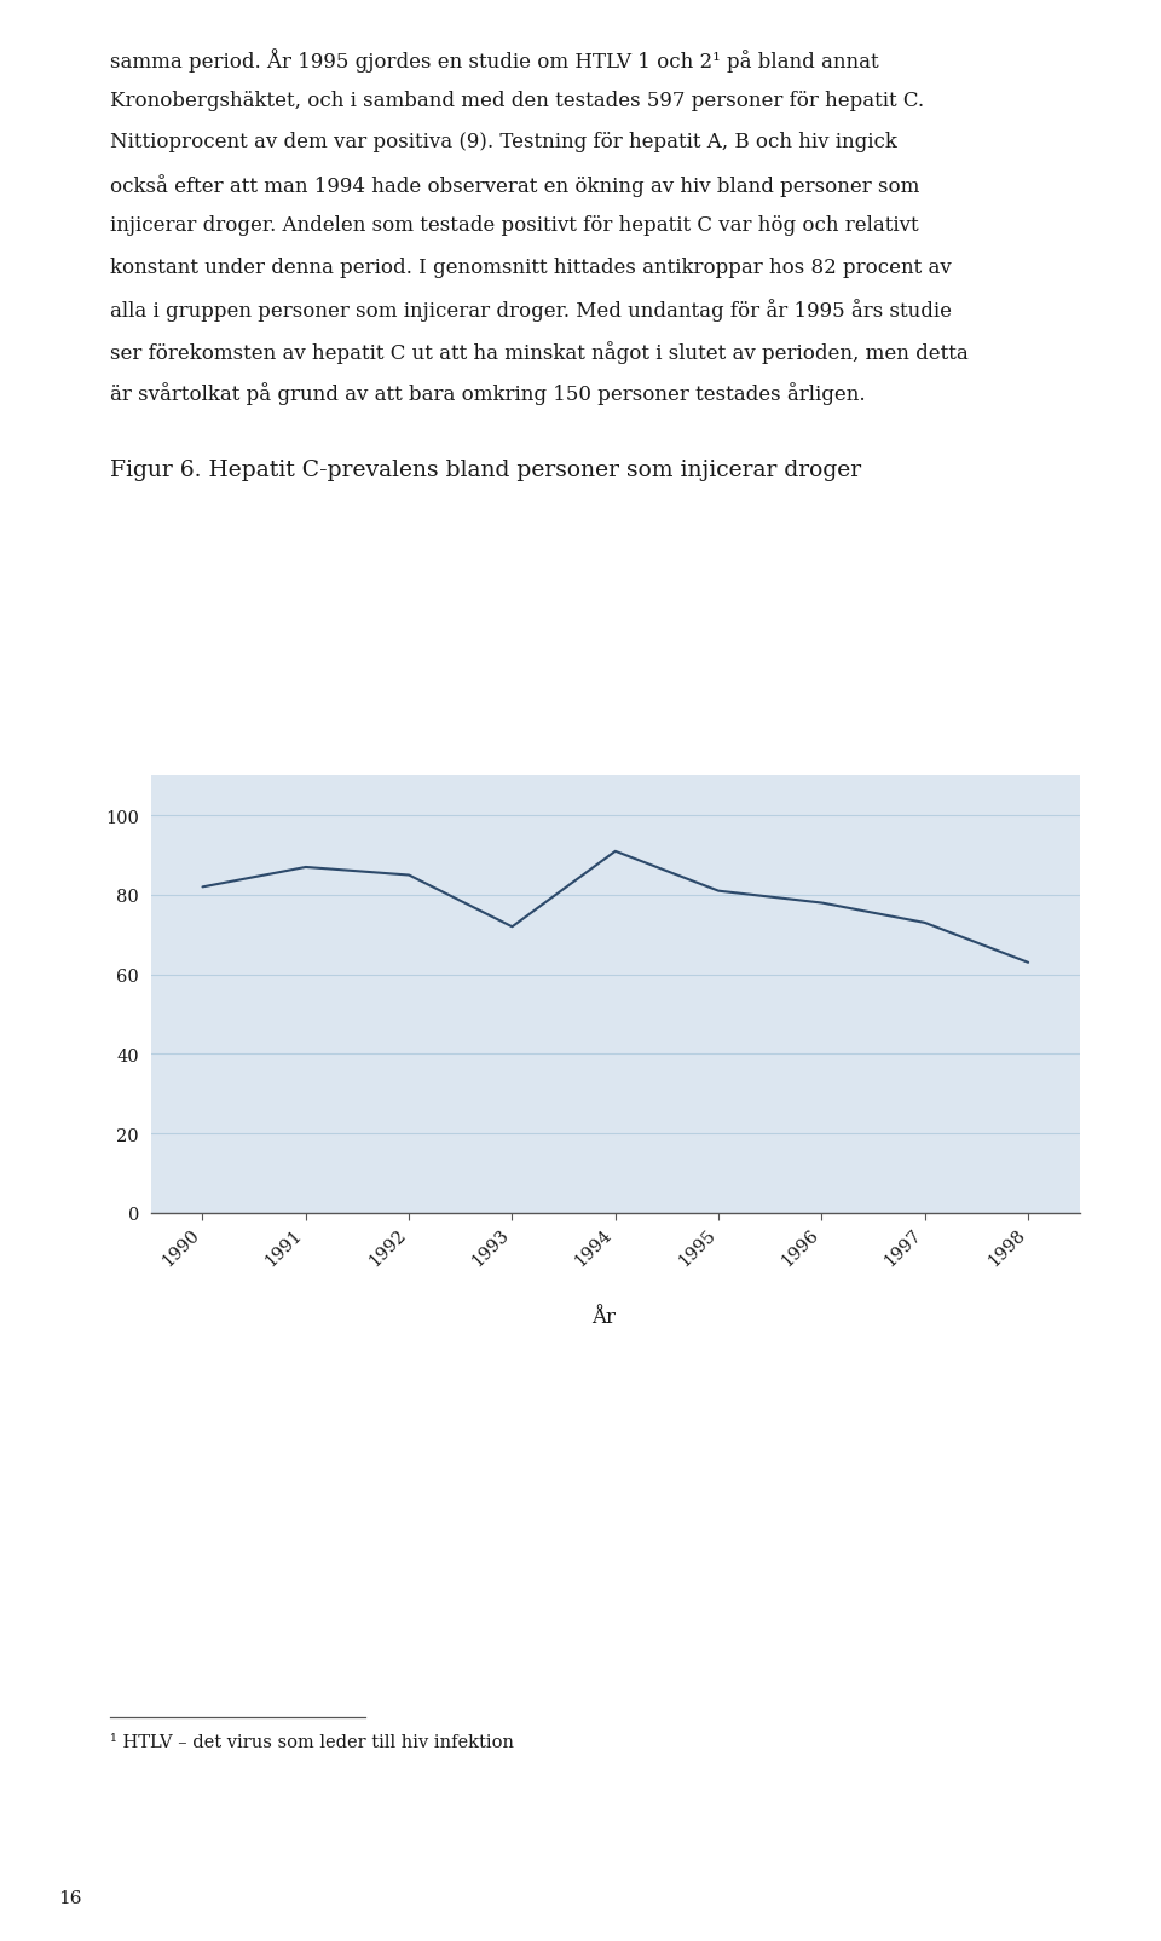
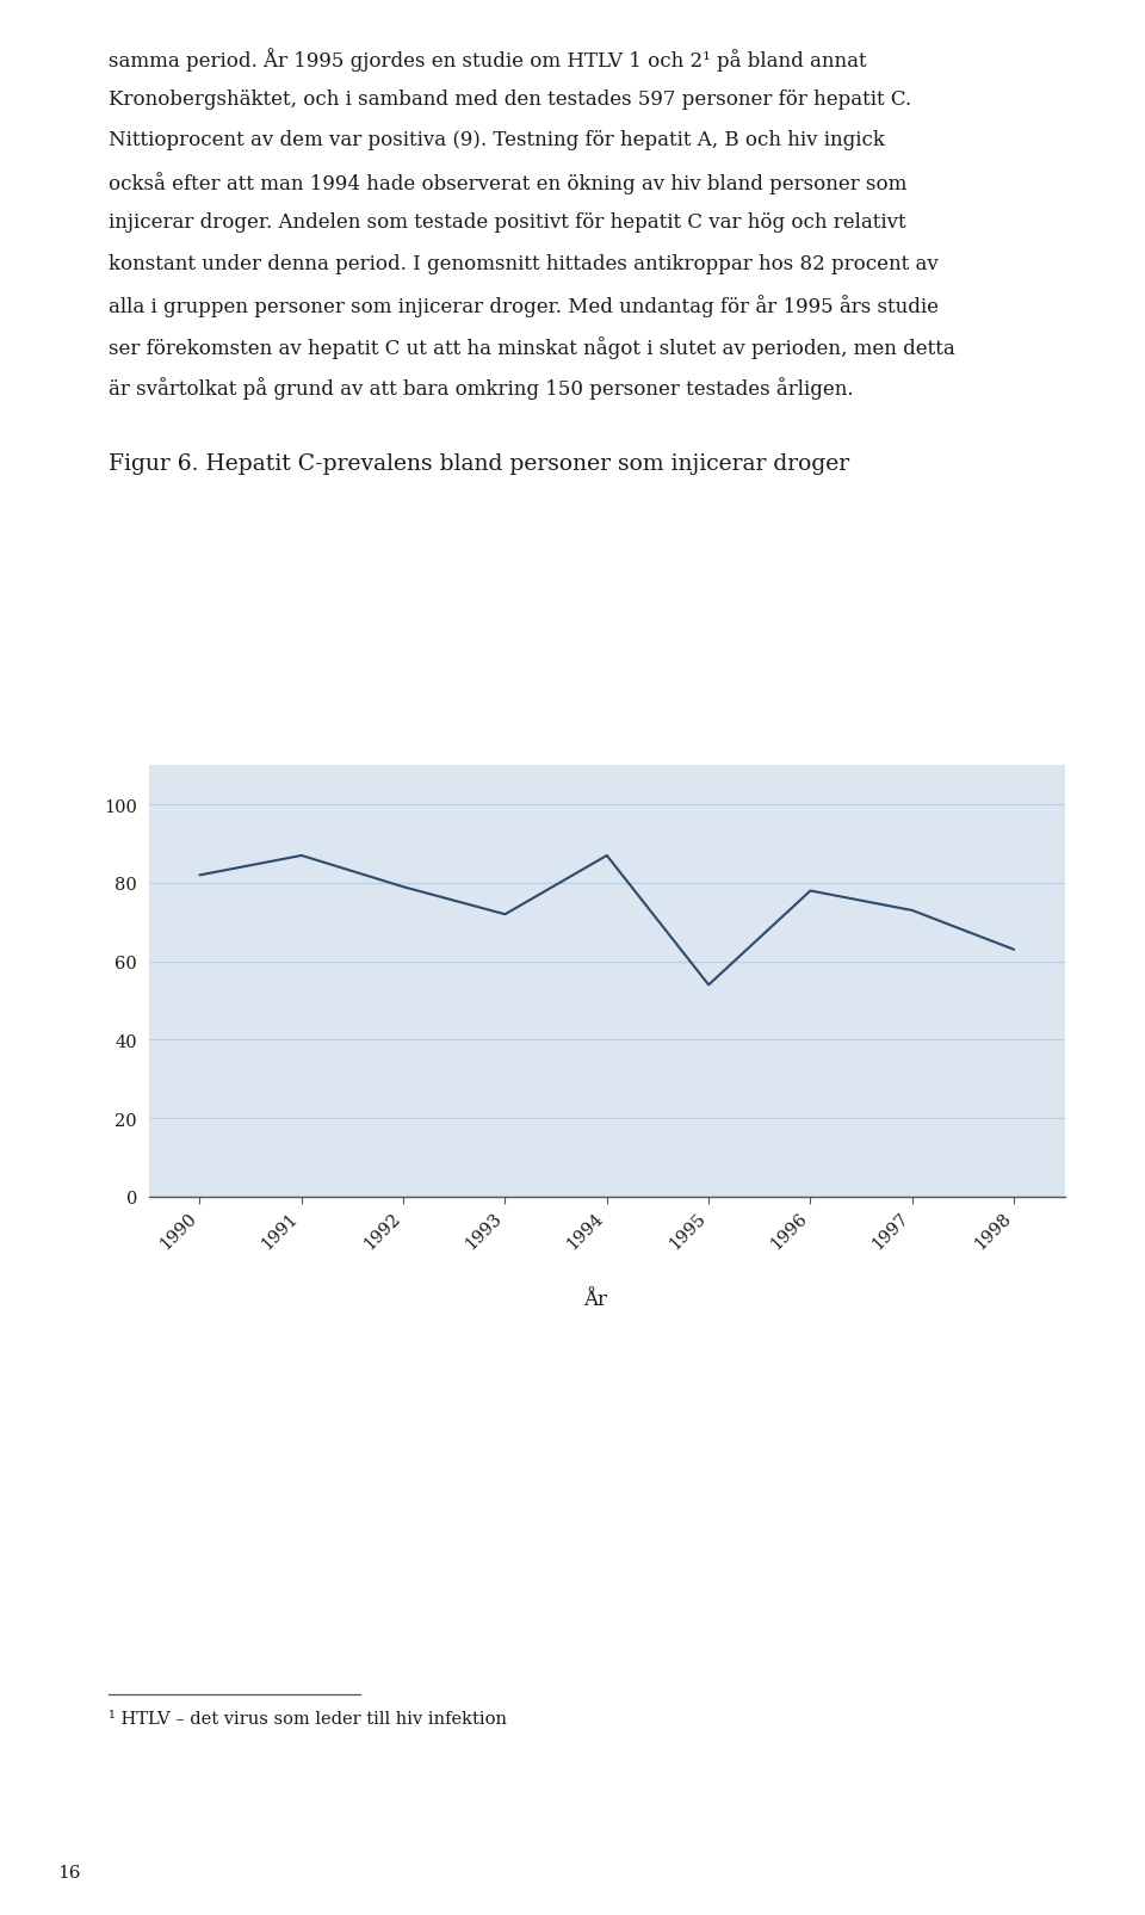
1992: 85 -> 79
1994: 91 -> 87
1995: 81 -> 54
